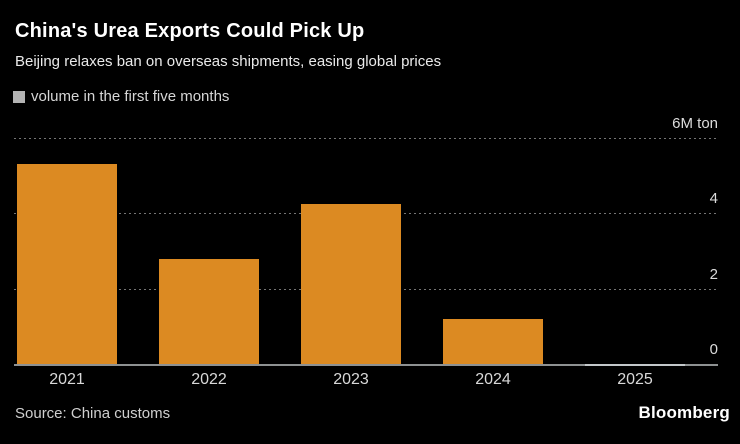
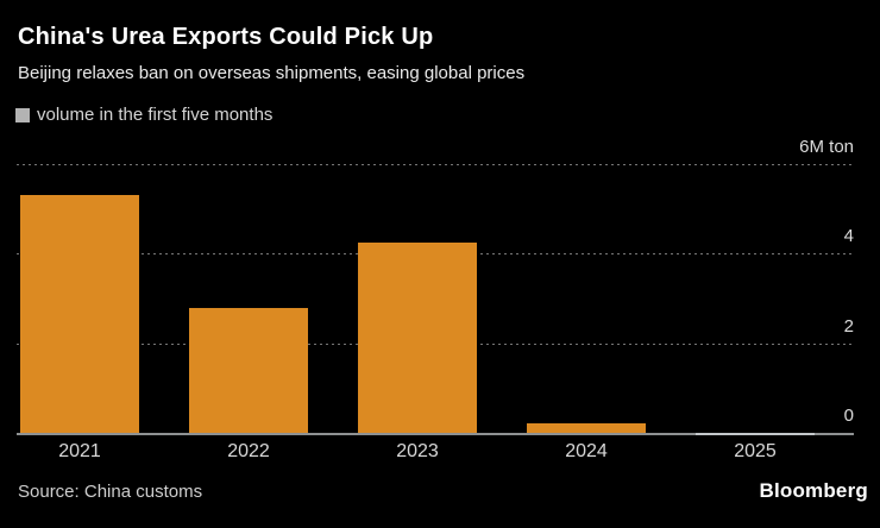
2024: 1.2 -> 0.2
